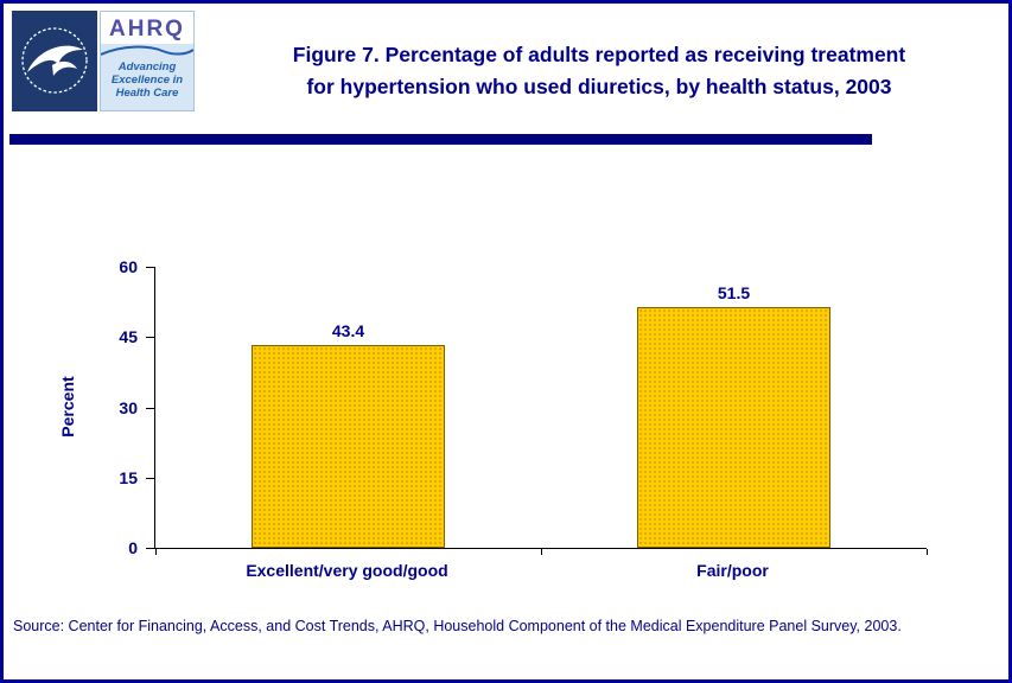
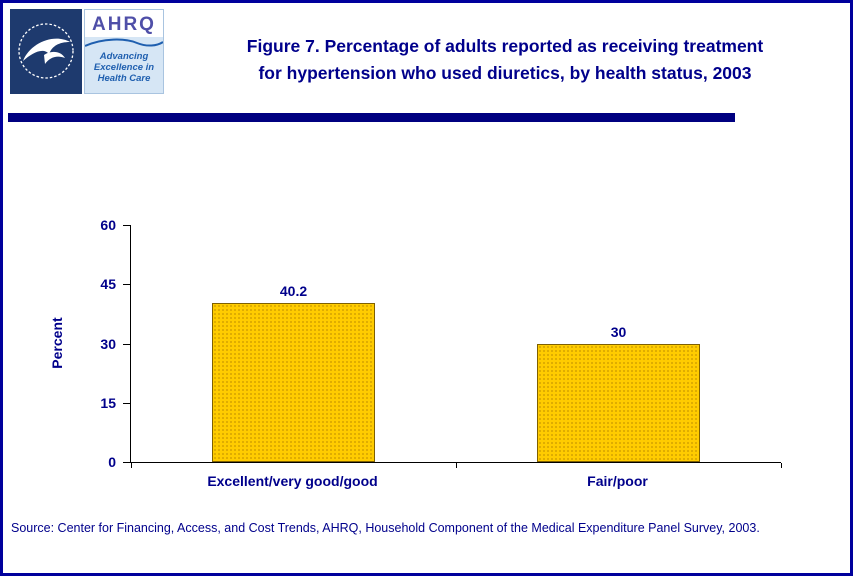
Excellent/very good/good: 43.4 -> 40.2
Fair/poor: 51.5 -> 30
